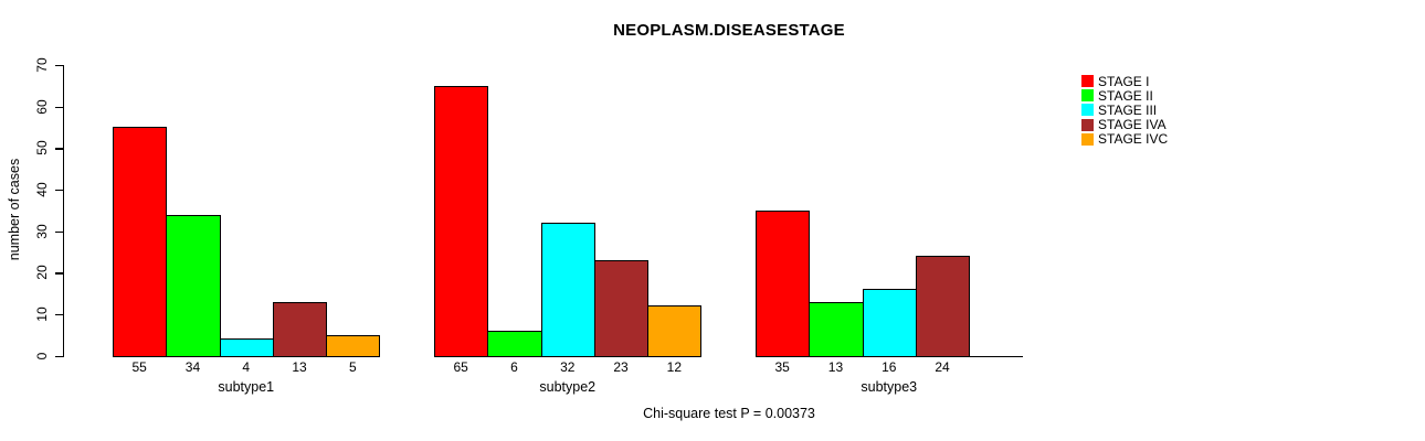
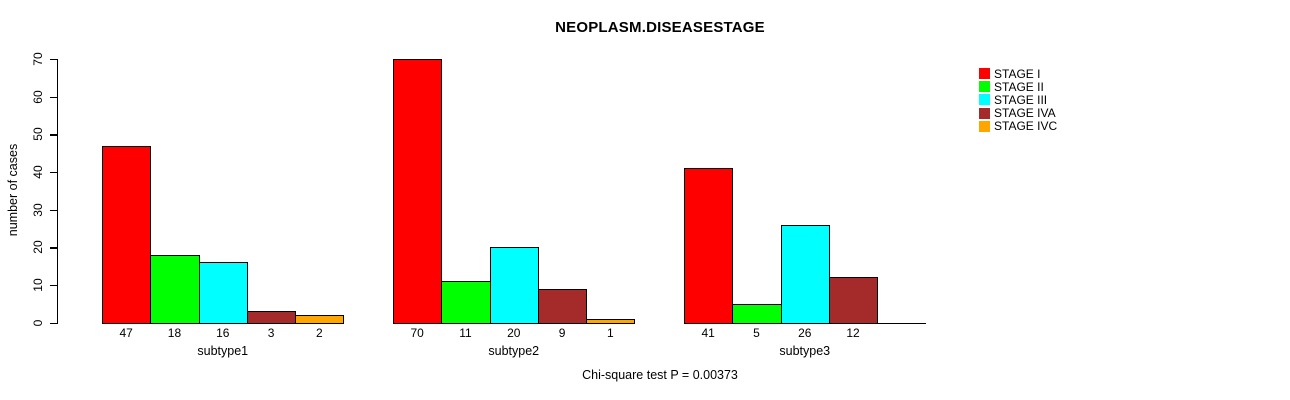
STAGE I/subtype1: 55 -> 47
STAGE II/subtype1: 34 -> 18
STAGE III/subtype1: 4 -> 16
STAGE IVA/subtype1: 13 -> 3
STAGE IVC/subtype1: 5 -> 2
STAGE I/subtype2: 65 -> 70
STAGE II/subtype2: 6 -> 11
STAGE III/subtype2: 32 -> 20
STAGE IVA/subtype2: 23 -> 9
STAGE IVC/subtype2: 12 -> 1
STAGE I/subtype3: 35 -> 41
STAGE II/subtype3: 13 -> 5
STAGE III/subtype3: 16 -> 26
STAGE IVA/subtype3: 24 -> 12
